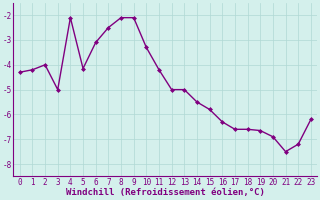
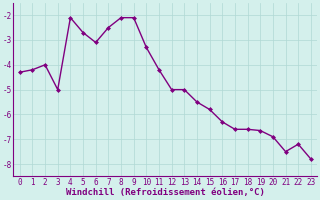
5: -4.15 -> -2.70
23: -6.20 -> -7.80
